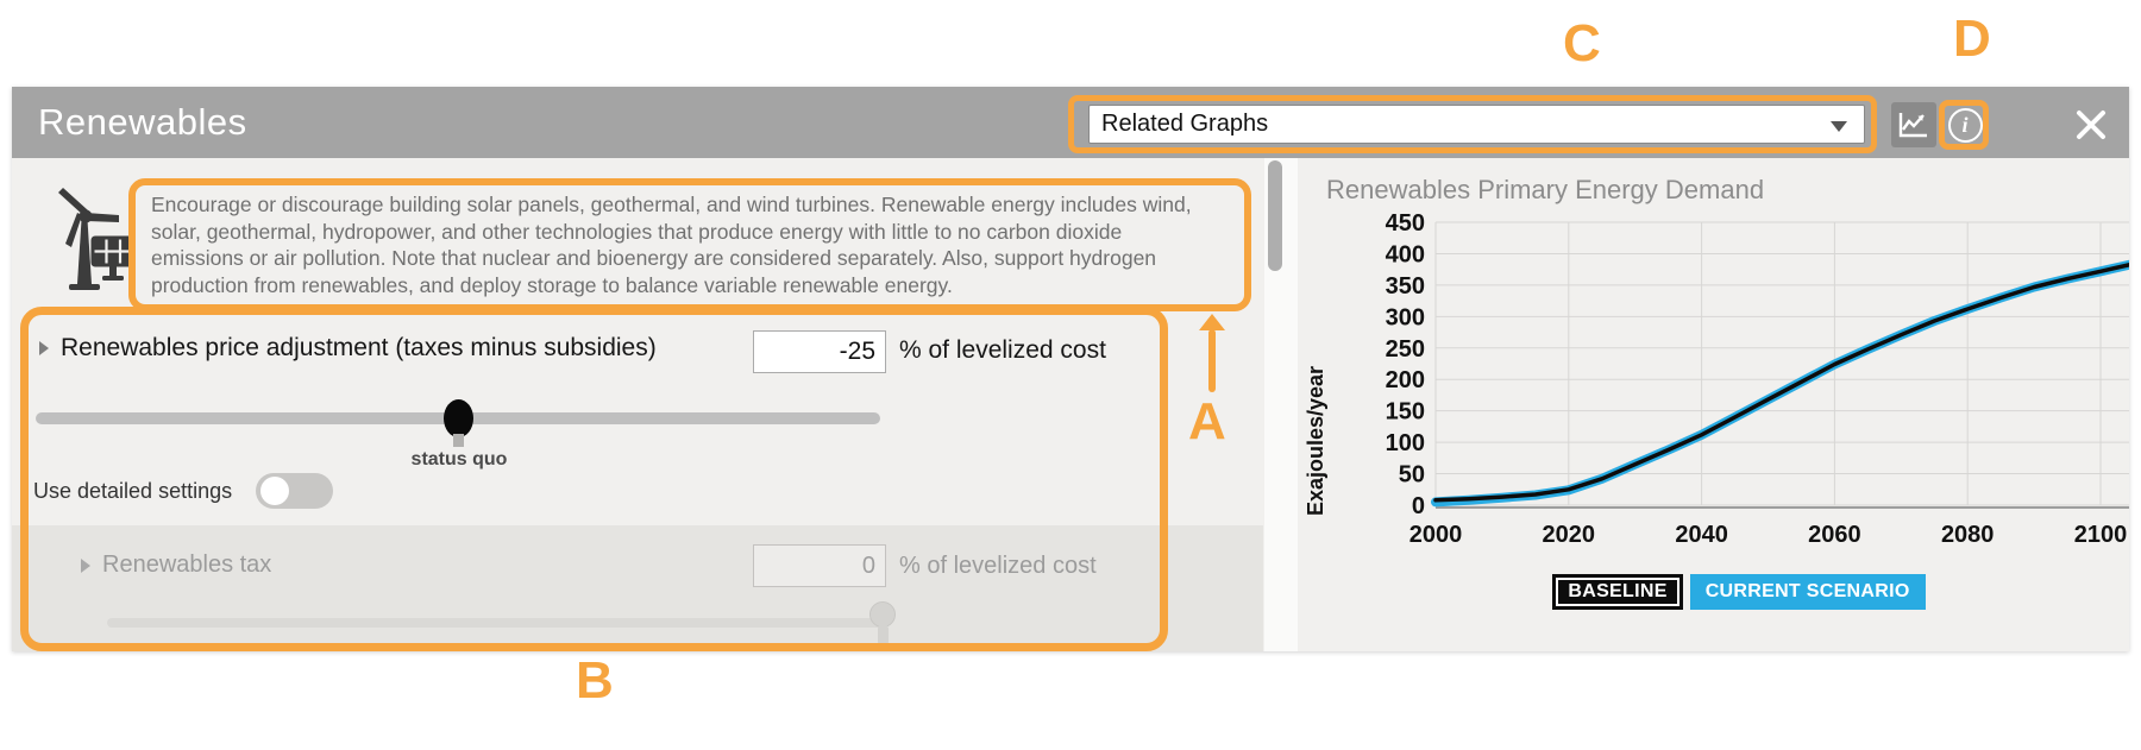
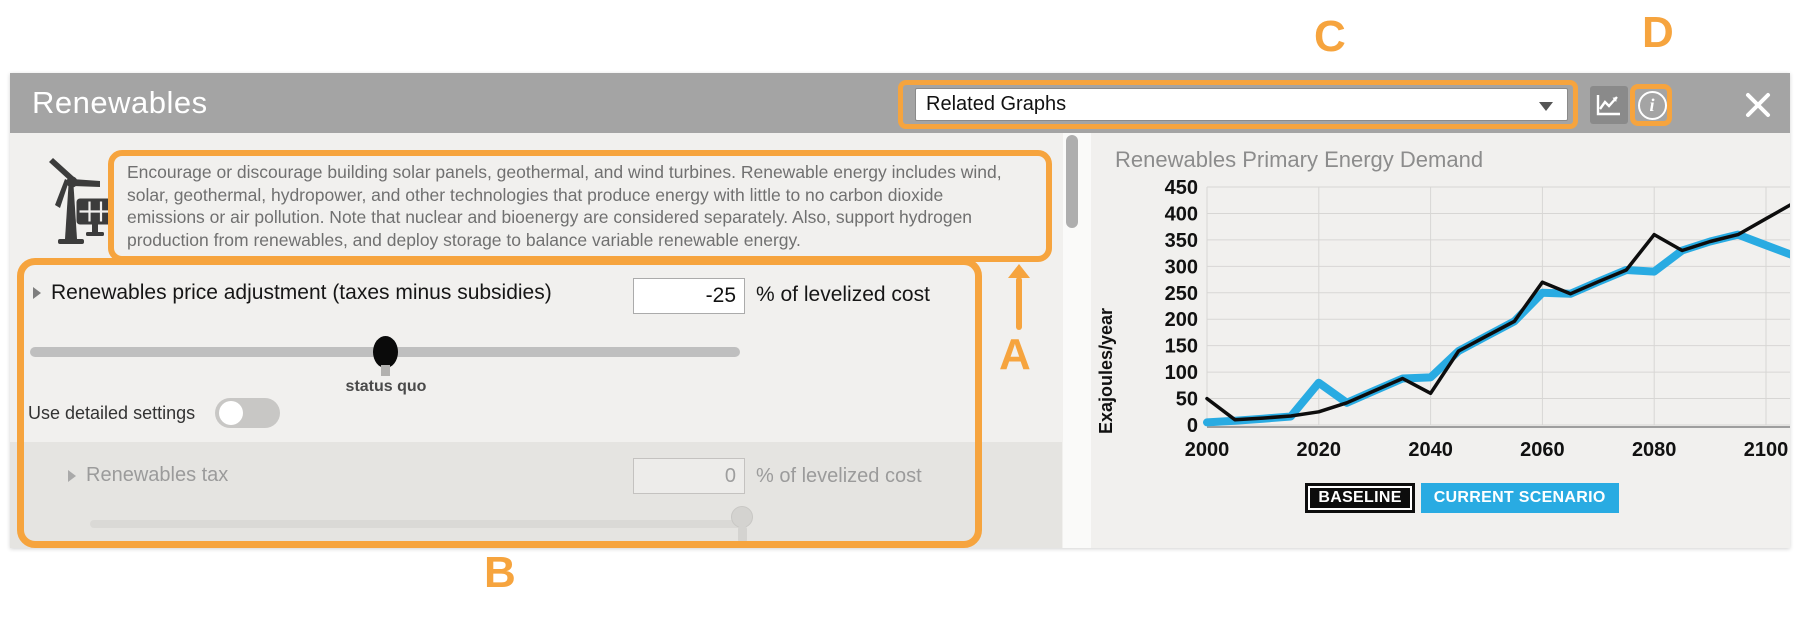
BASELINE/2000: 10 -> 50
CURRENT SCENARIO/2020: 20 -> 80
BASELINE/2040: 110 -> 60
CURRENT SCENARIO/2040: 110 -> 90
BASELINE/2060: 220 -> 270
CURRENT SCENARIO/2060: 220 -> 250
BASELINE/2080: 310 -> 360
CURRENT SCENARIO/2080: 310 -> 290
BASELINE/2100: 370 -> 390
CURRENT SCENARIO/2100: 370 -> 340
